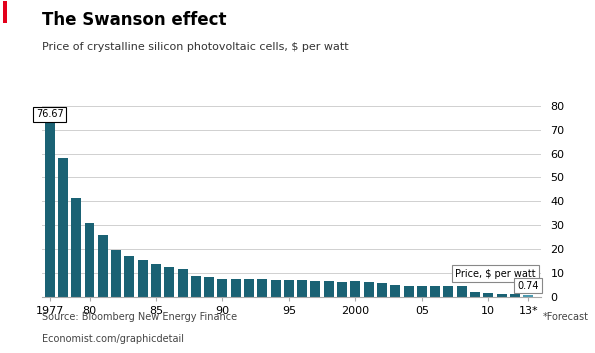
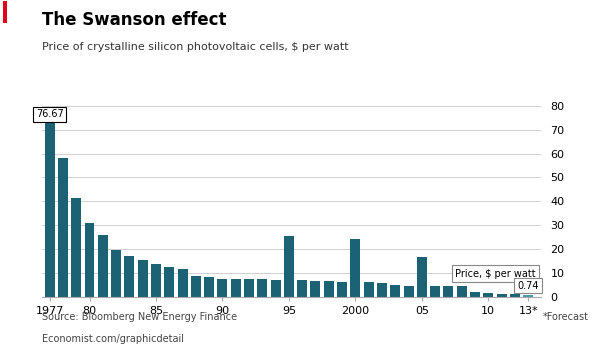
95: 7.0 -> 25.5
2000: 6.5 -> 24.0
05: 4.5 -> 16.5
